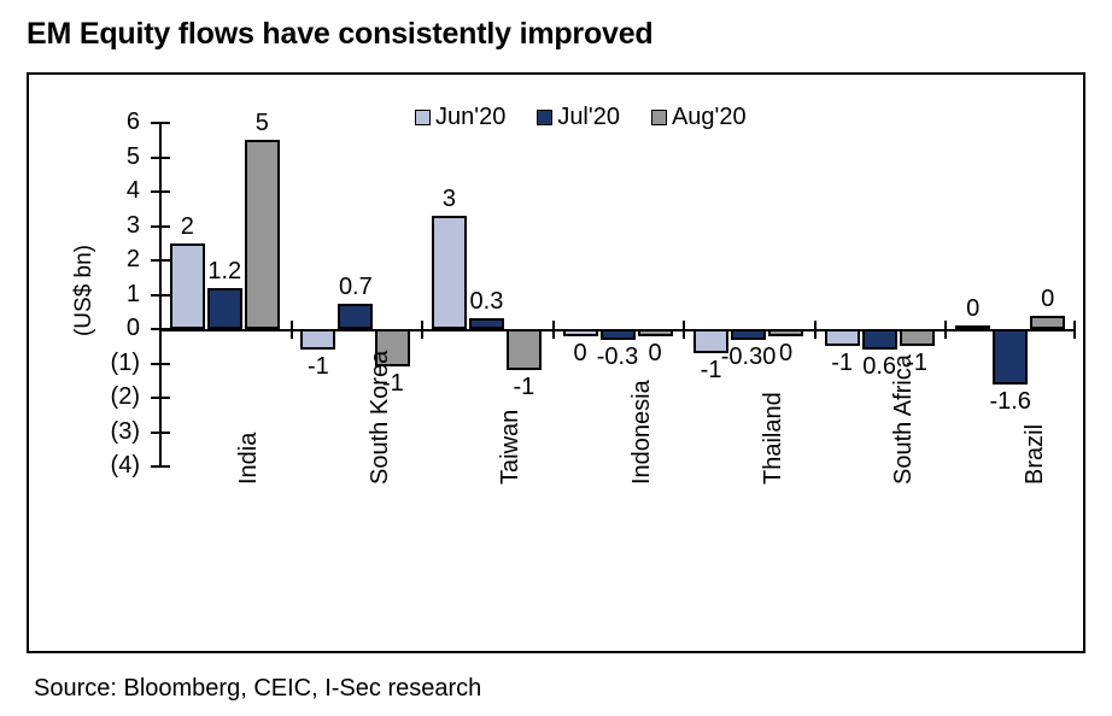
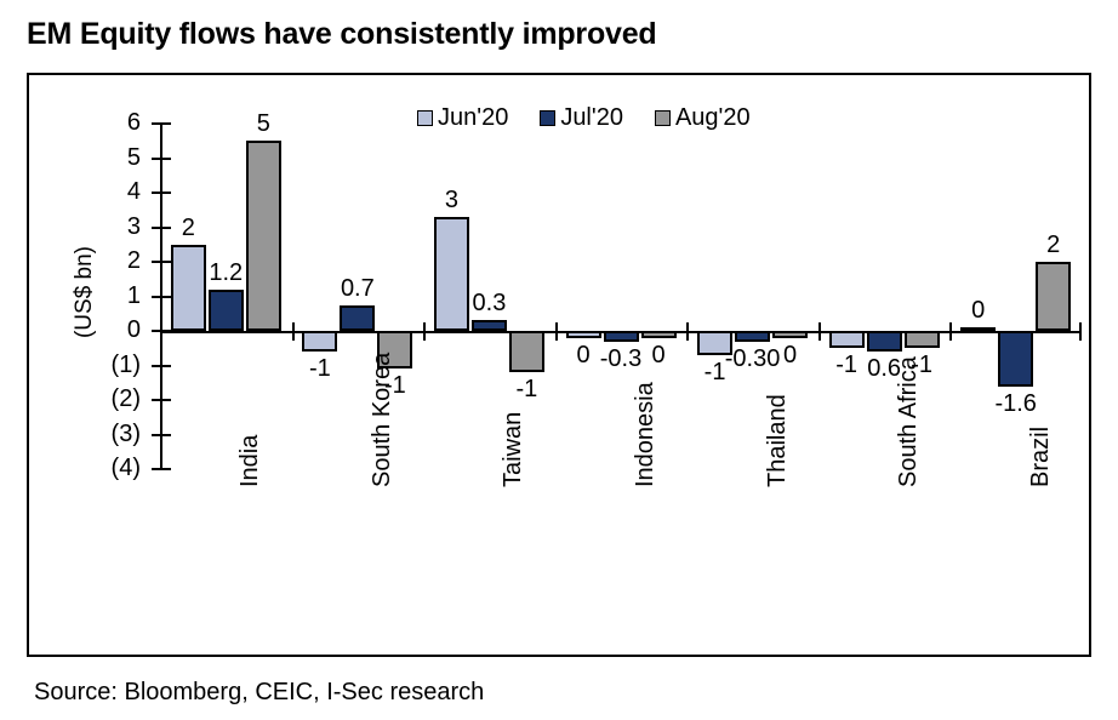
Aug'20/Brazil: 0 -> 2
